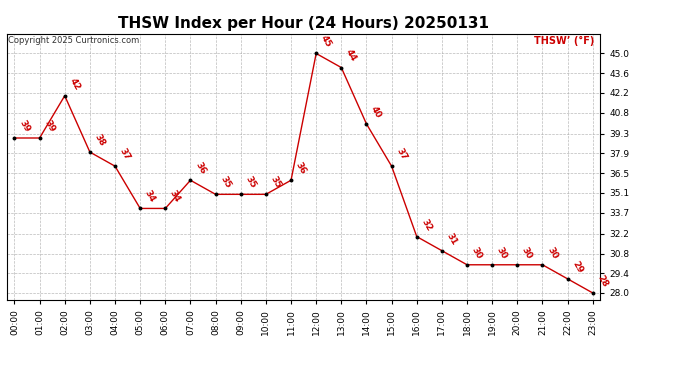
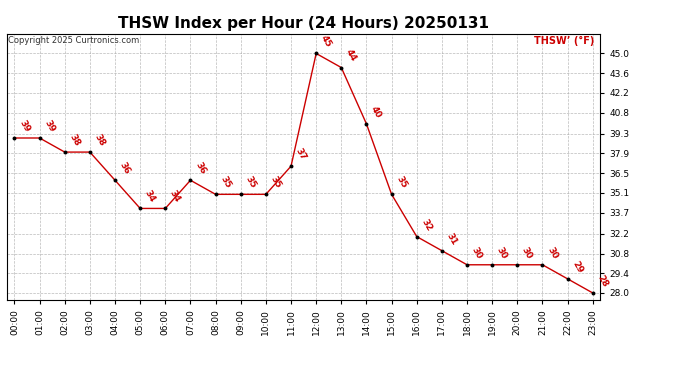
02:00: 42 -> 38
04:00: 37 -> 36
11:00: 36 -> 37
15:00: 37 -> 35
